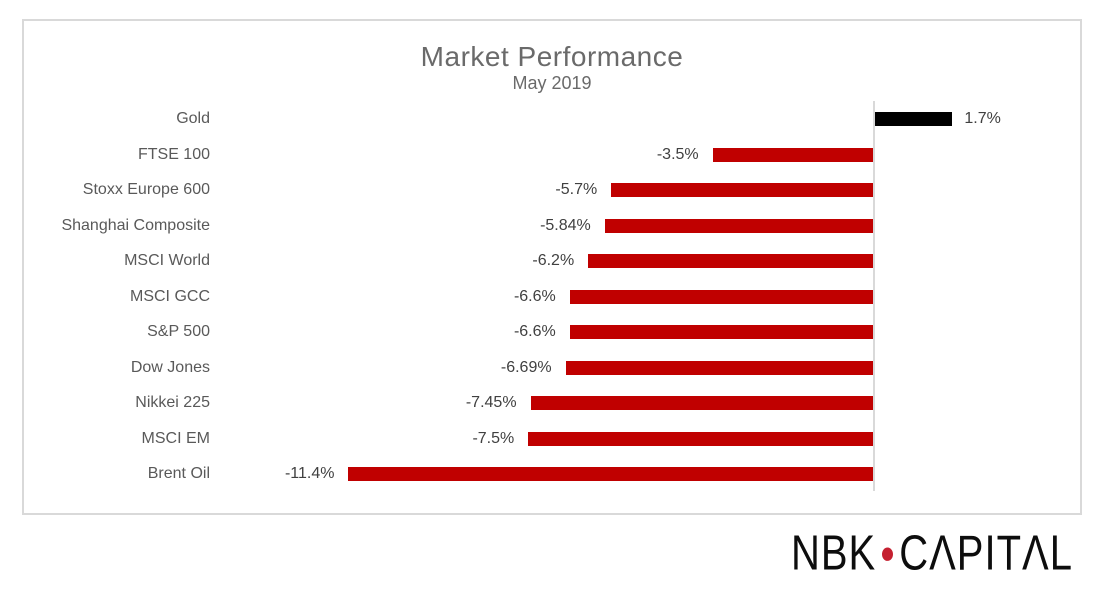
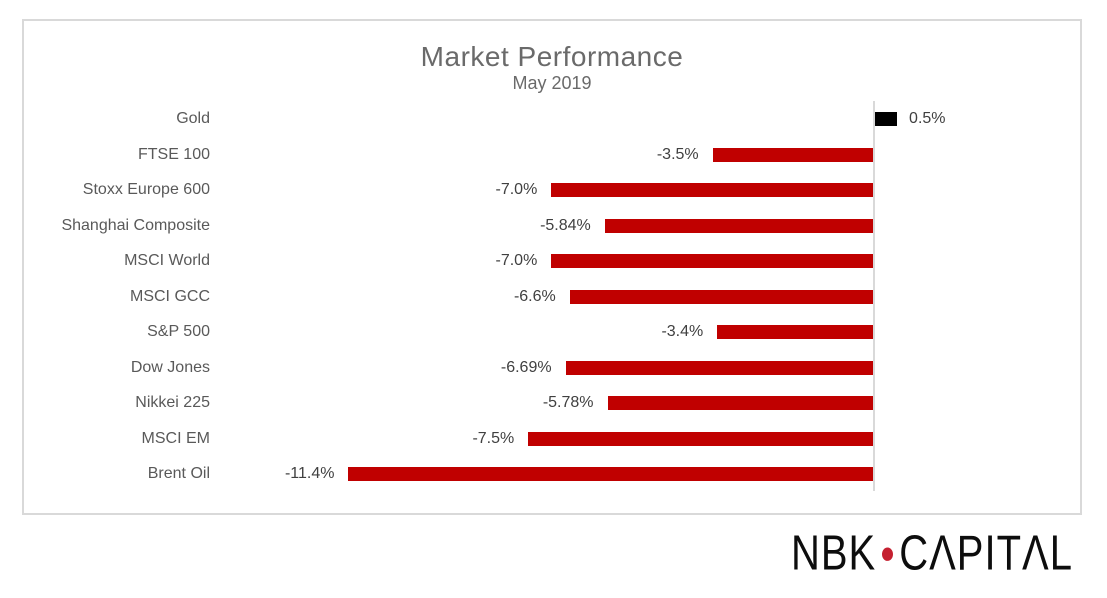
Gold: 1.7% -> 0.5%
Stoxx Europe 600: -5.7% -> -7.0%
MSCI World: -6.2% -> -7.0%
S&P 500: -6.6% -> -3.4%
Nikkei 225: -7.45% -> -5.78%
